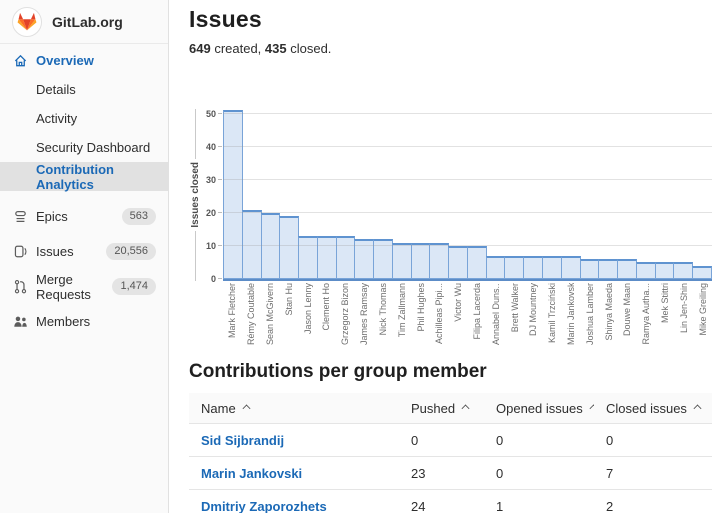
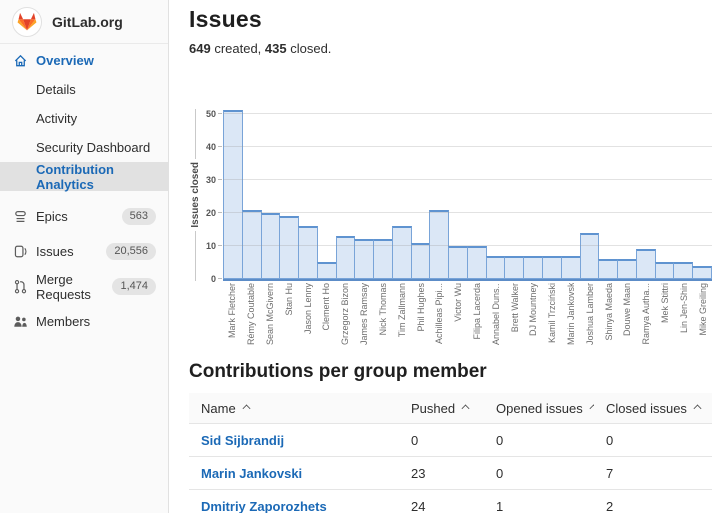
Jason Lenny: 13 -> 16
Clement Ho: 13 -> 5
Tim Zallmann: 11 -> 16
Achilleas Pipi...: 11 -> 21
Joshua Lambert: 6 -> 14
Ramya Autha...: 5 -> 9
